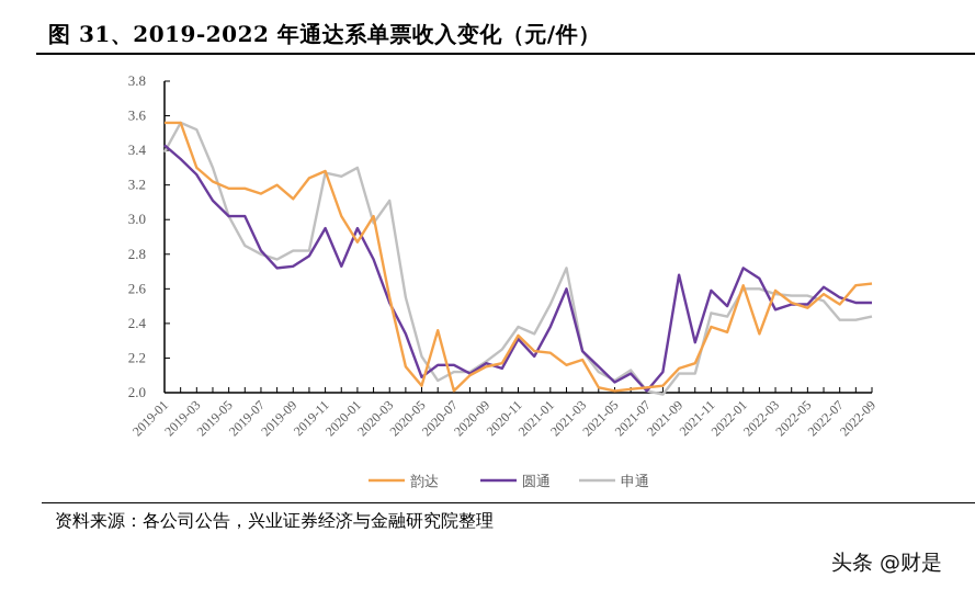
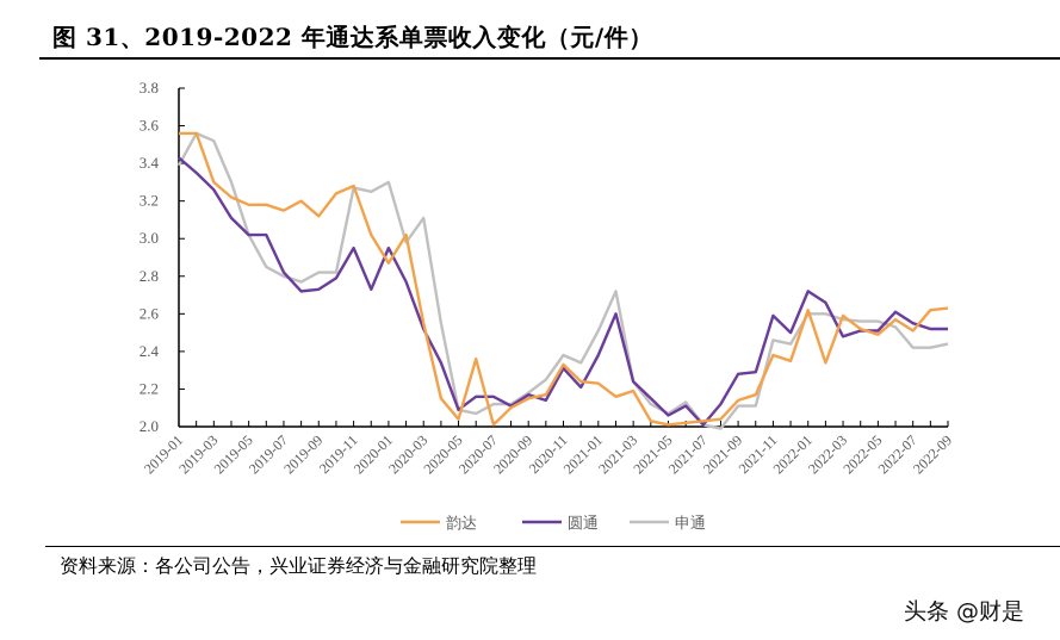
申通/2020-05: 2.21 -> 2.09
圆通/2021-09: 2.68 -> 2.28
